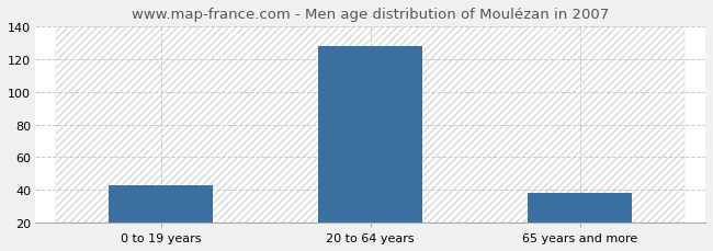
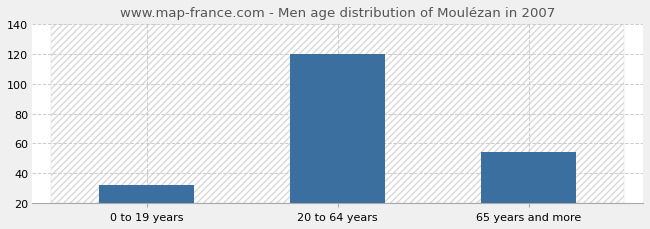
0 to 19 years: 43 -> 32
20 to 64 years: 128 -> 120
65 years and more: 38 -> 54
